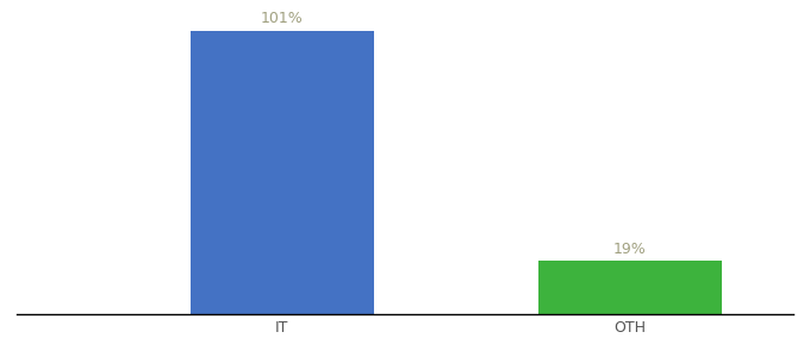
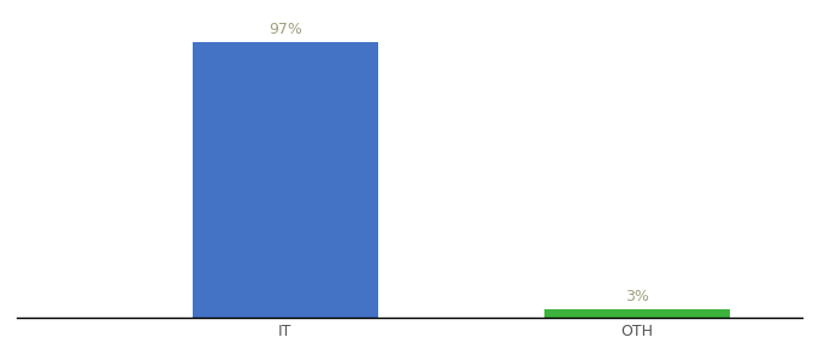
IT: 101% -> 97%
OTH: 19% -> 3%
